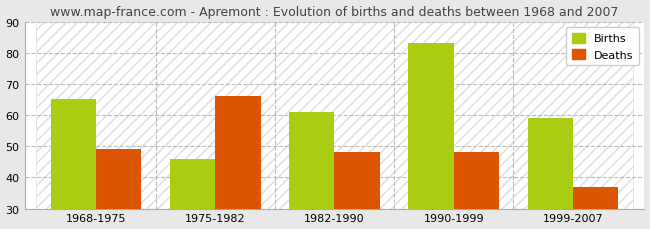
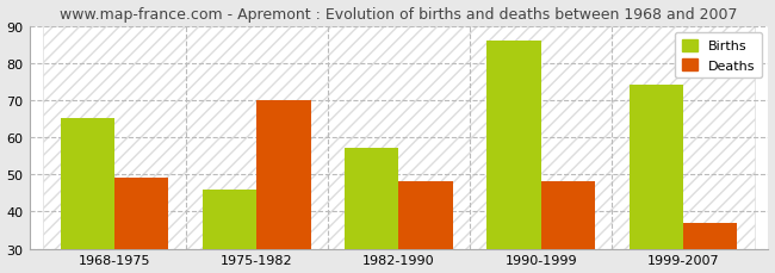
Deaths/1975-1982: 66 -> 70
Births/1982-1990: 61 -> 57
Births/1990-1999: 83 -> 86
Births/1999-2007: 59 -> 74
